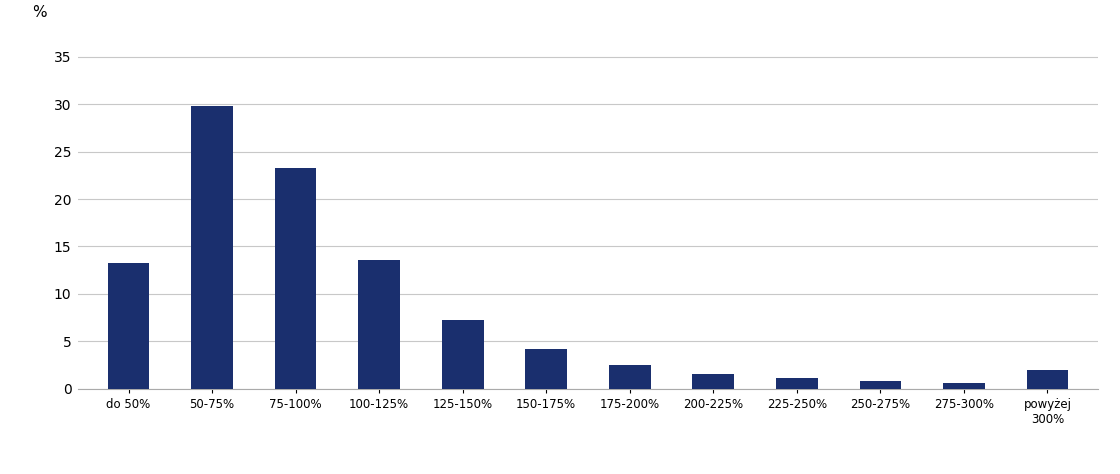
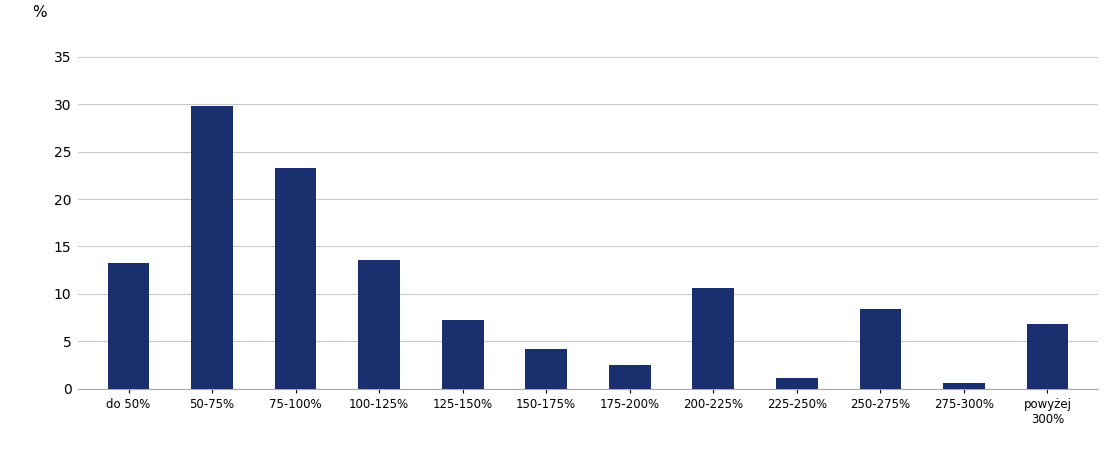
200-225%: 1.6 -> 10.6
250-275%: 0.8 -> 8.4
powyżej 300%: 2.0 -> 6.8
